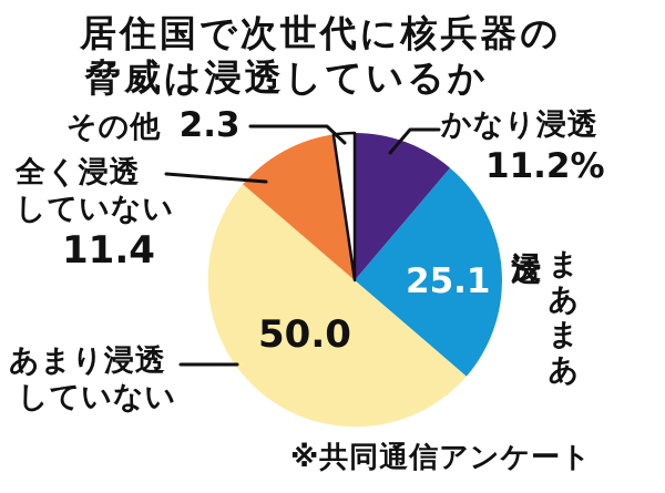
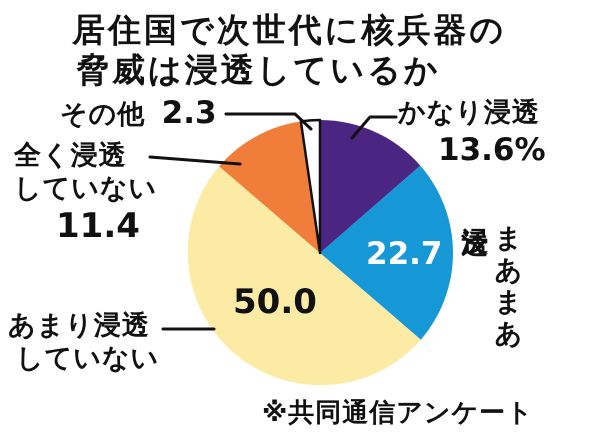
かなり浸透: 11.2% -> 13.6%
まあまあ浸透: 25.1 -> 22.7
